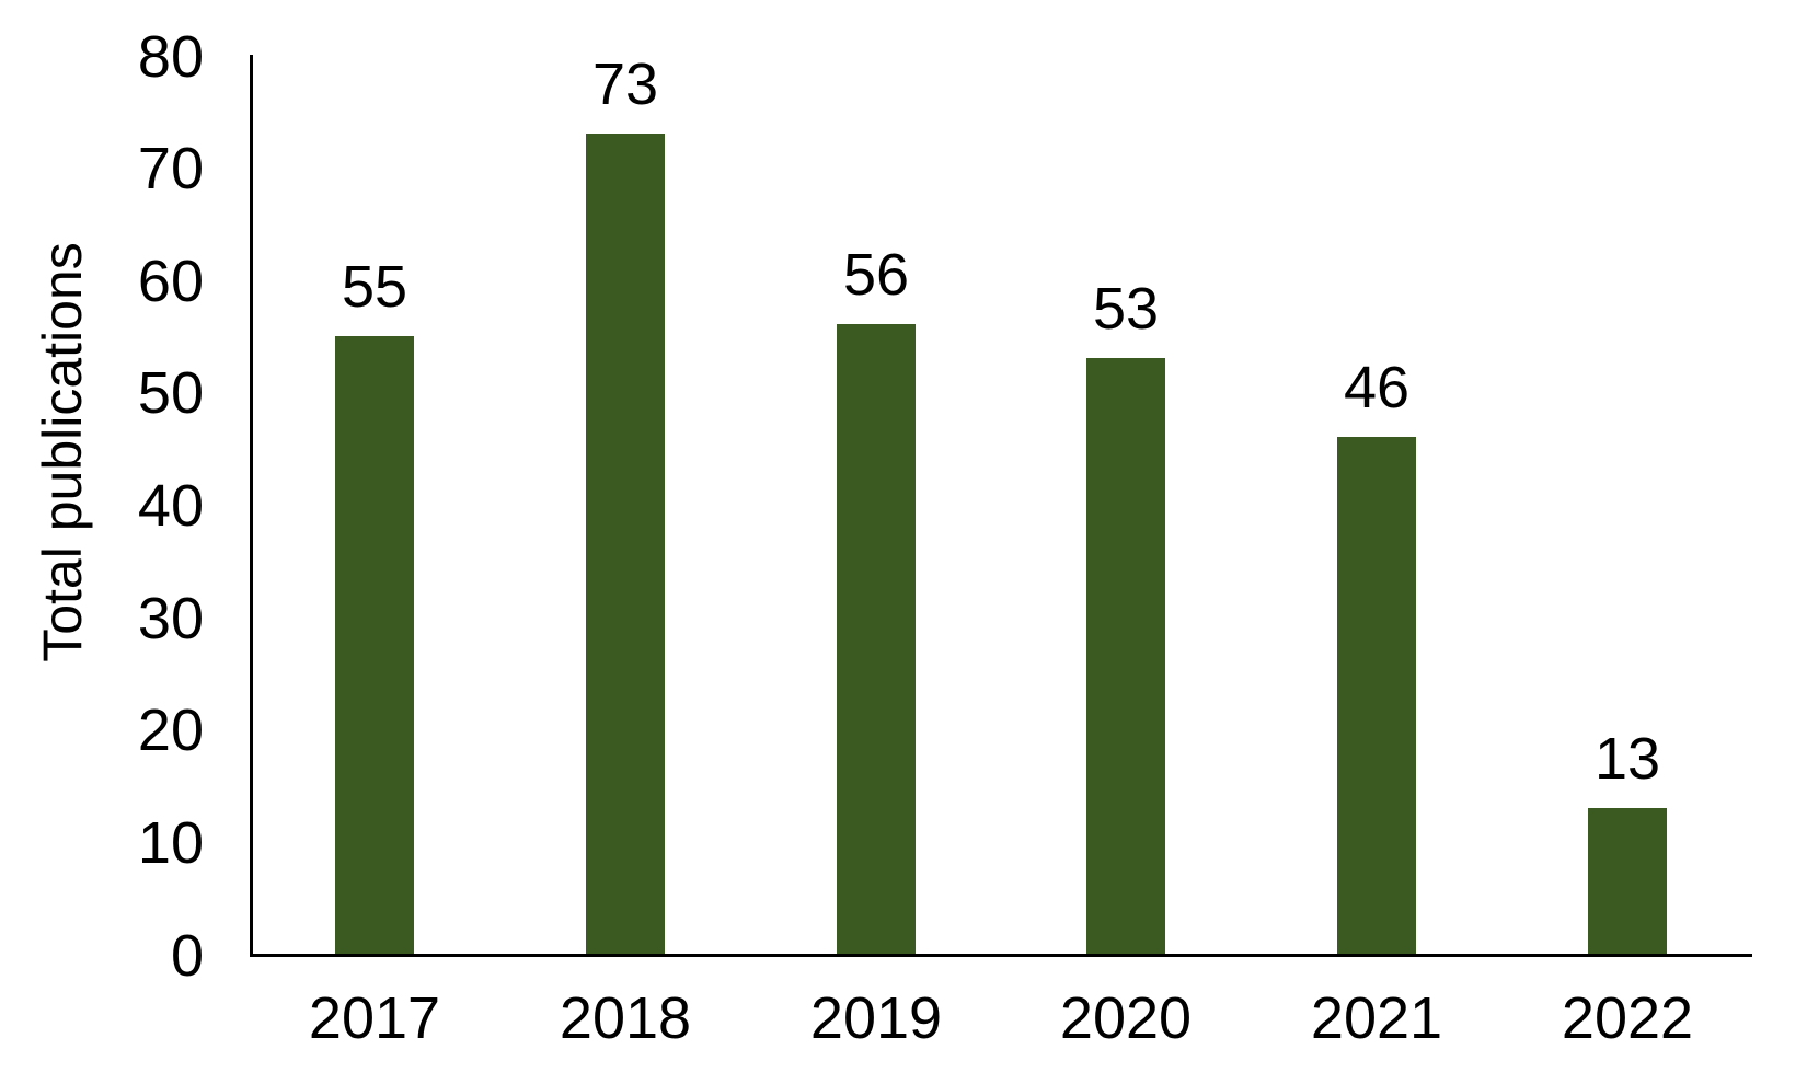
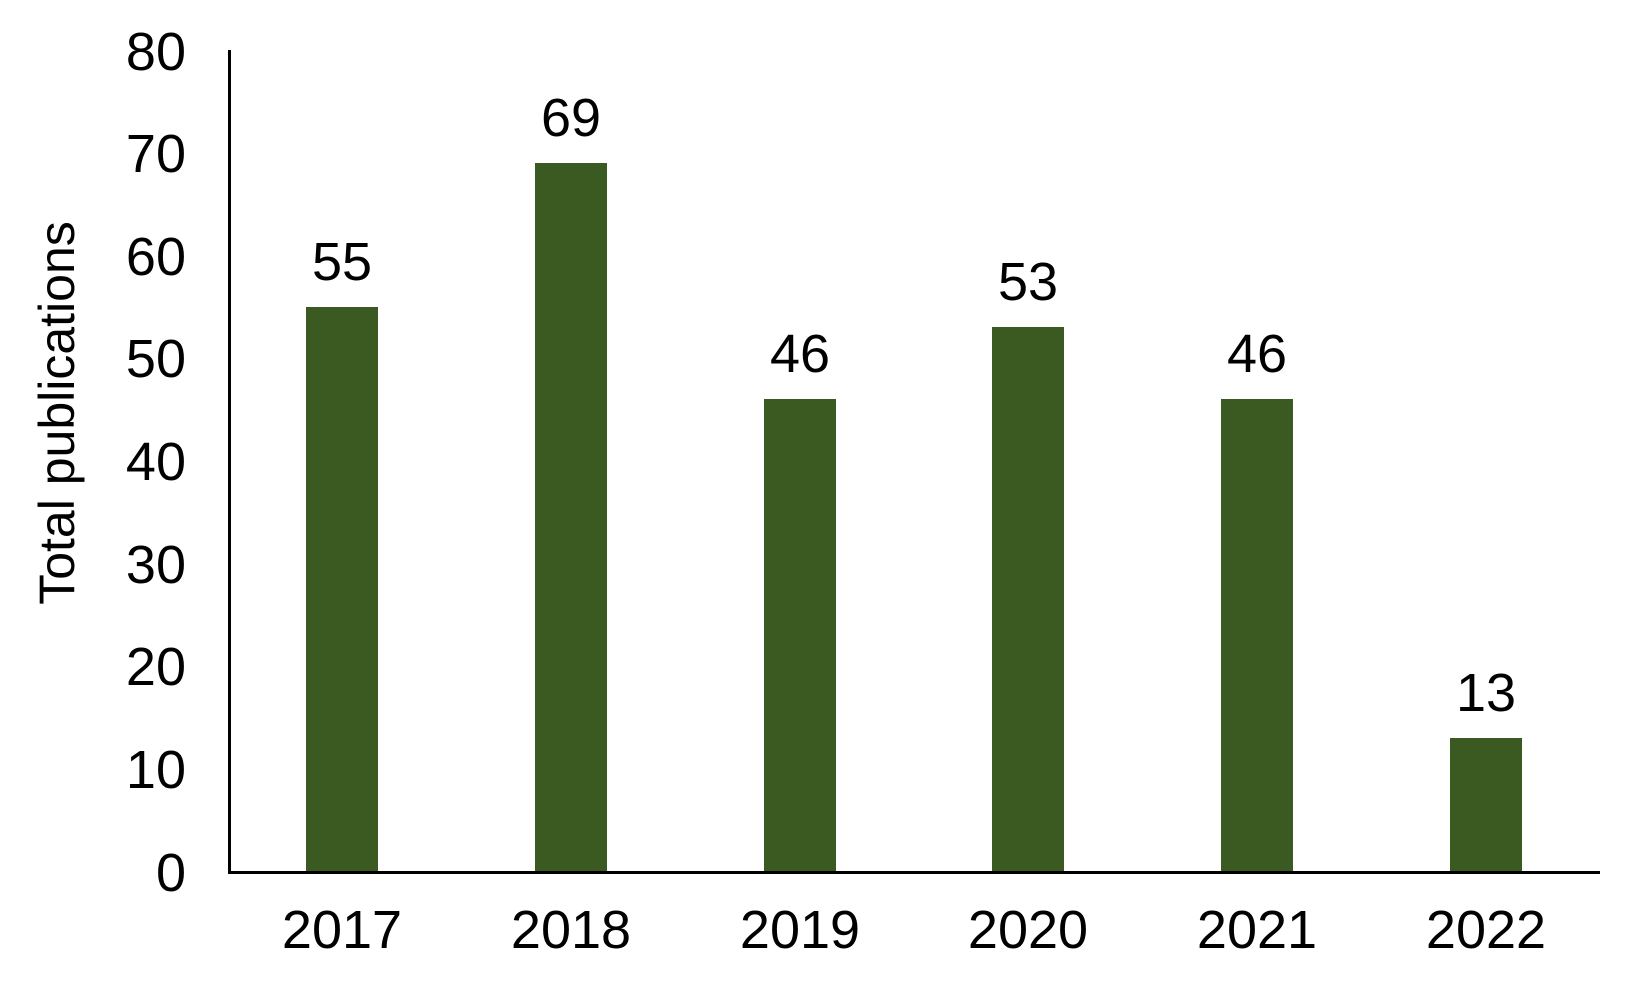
2018: 73 -> 69
2019: 56 -> 46
